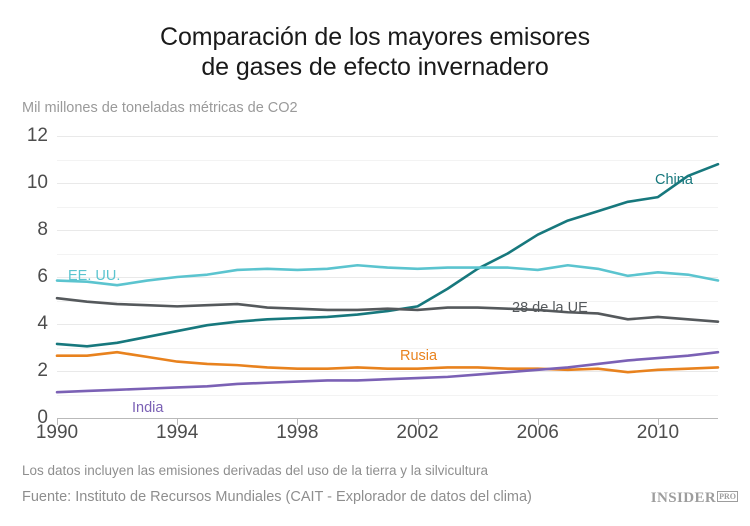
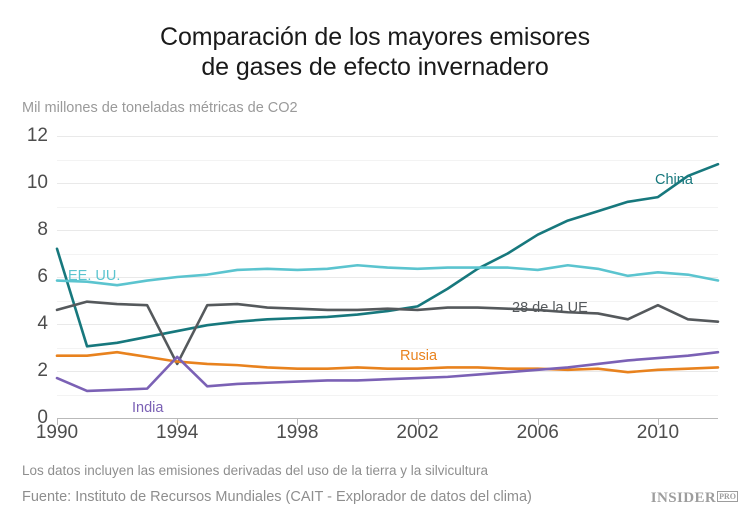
China/1990: 3.1 -> 7.2
28 de la UE/1990: 5.1 -> 4.6
India/1990: 1.1 -> 1.7
28 de la UE/1994: 4.8 -> 2.3
India/1994: 1.3 -> 2.6
28 de la UE/2010: 4.3 -> 4.8
